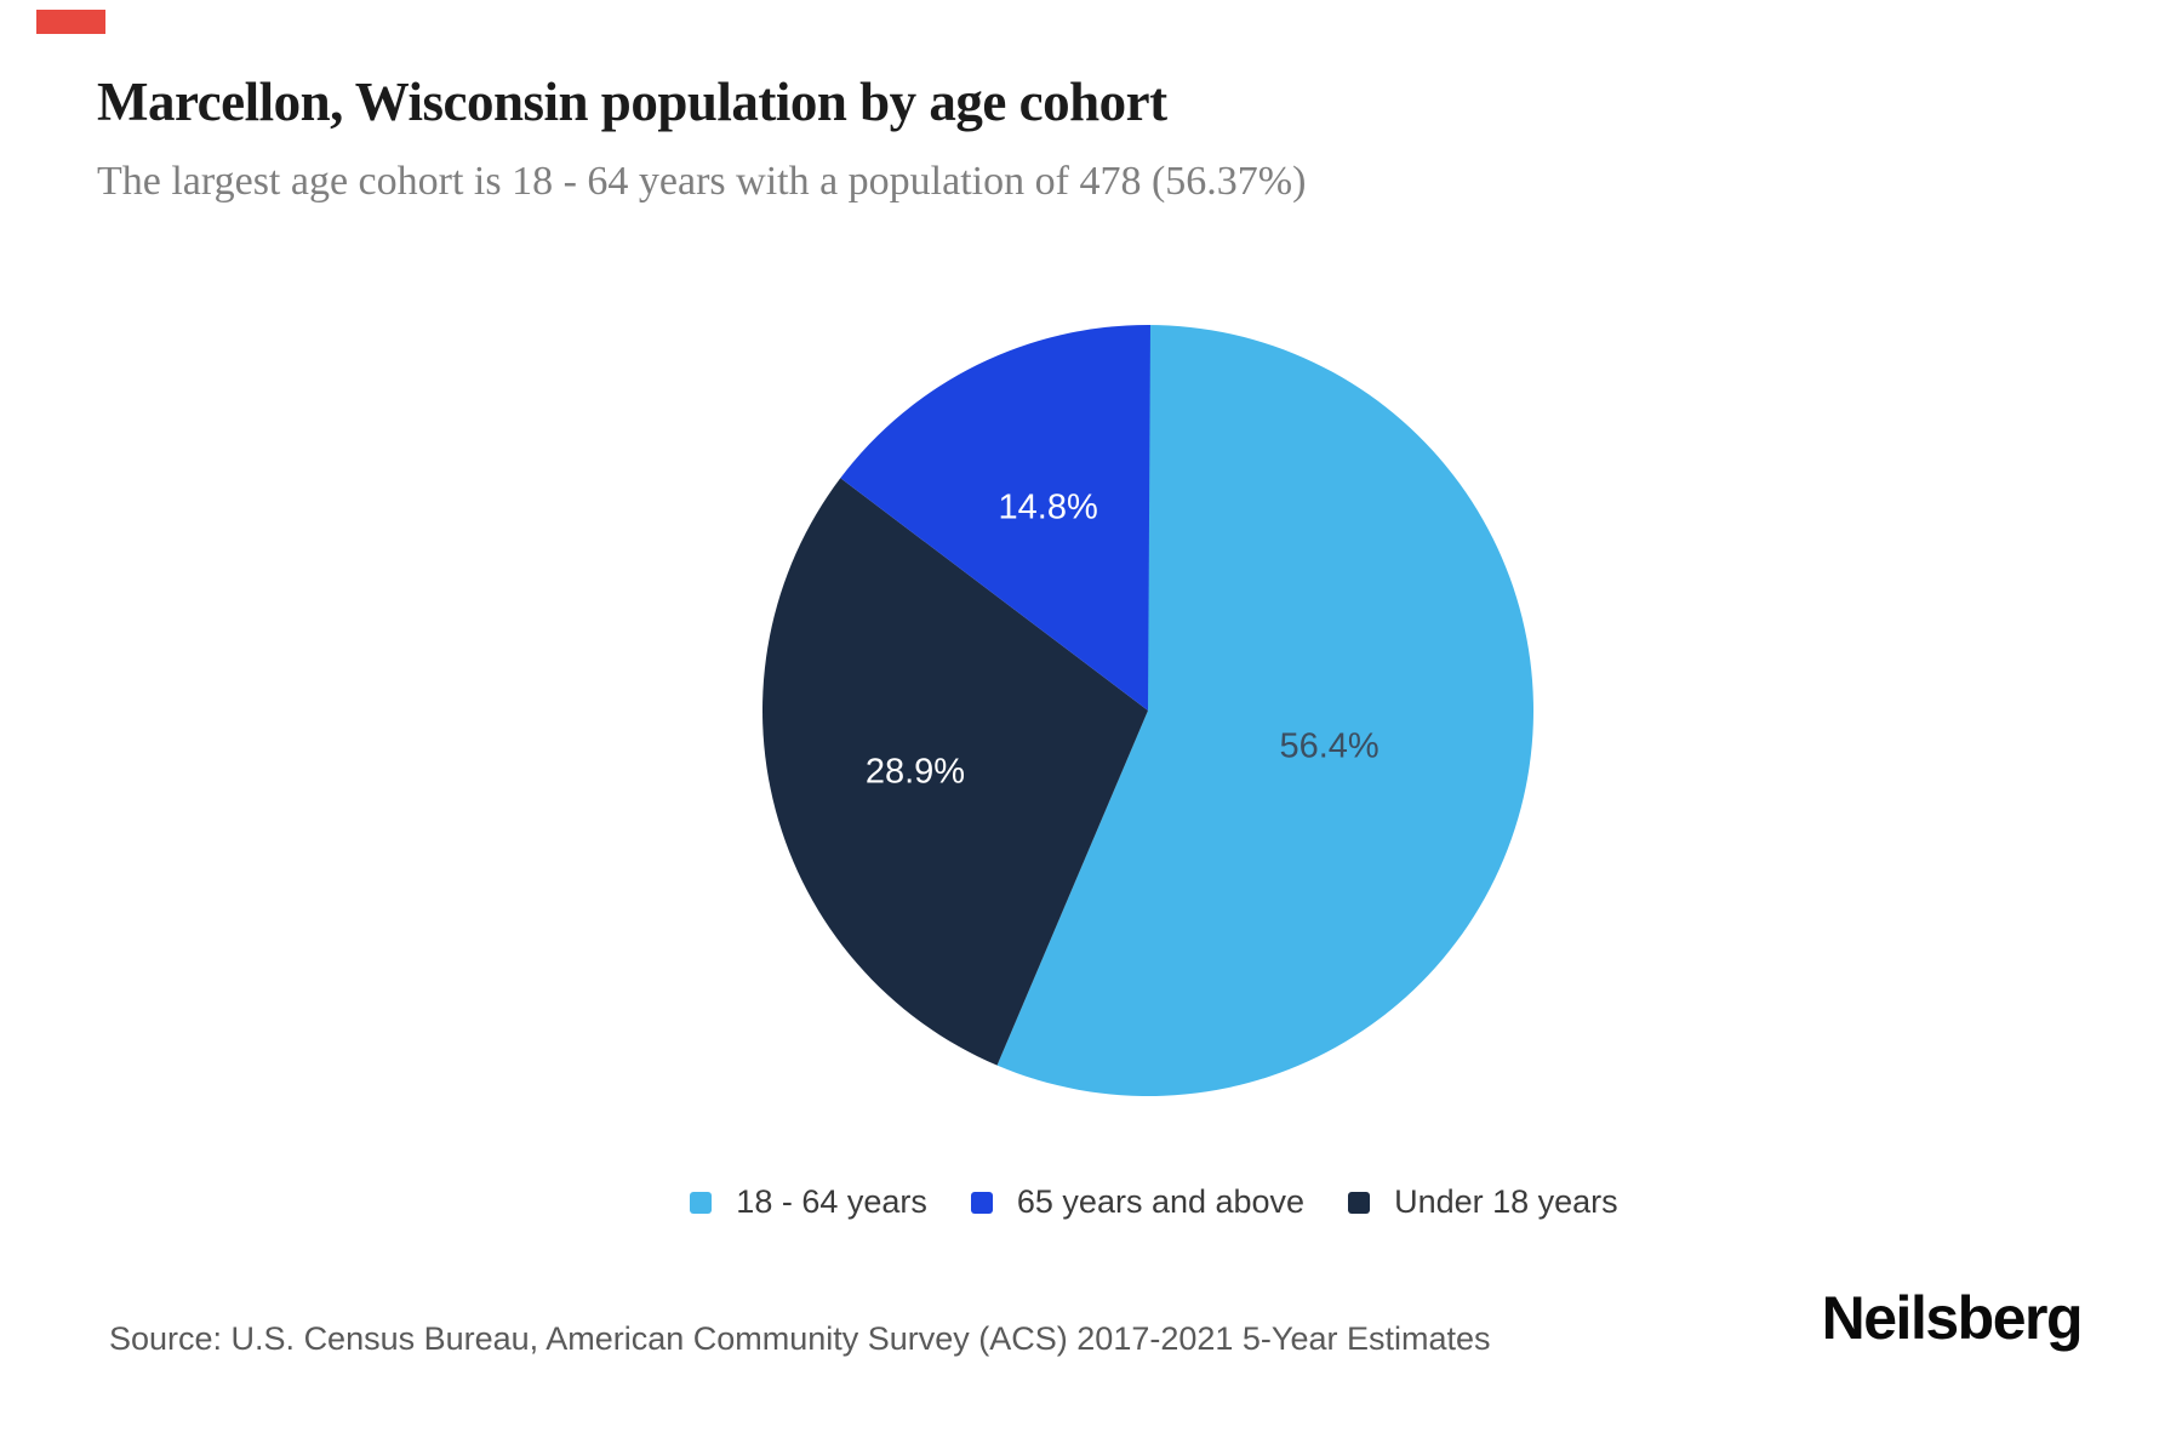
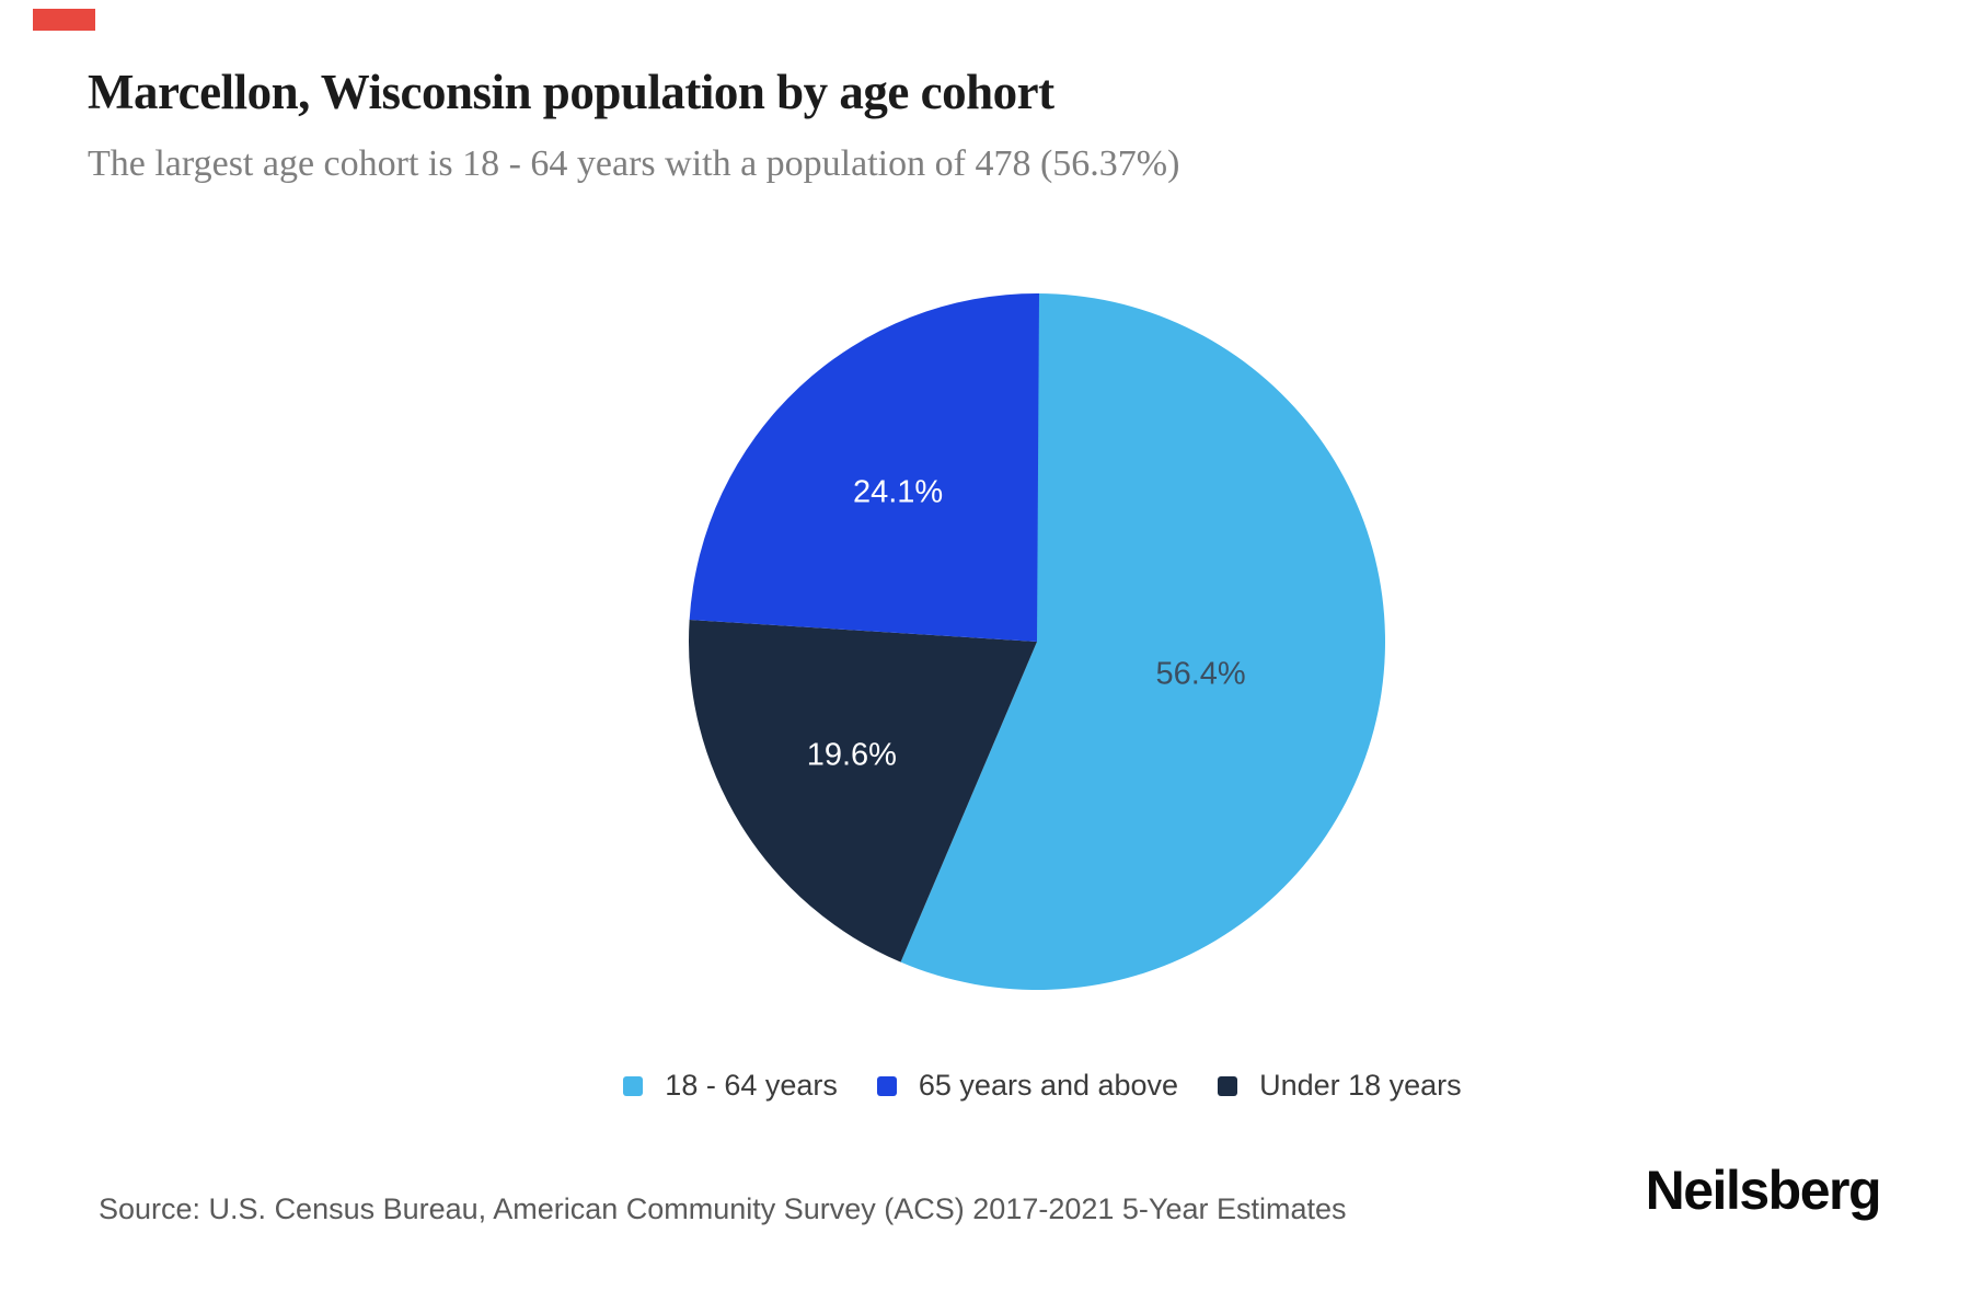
Under 18 years: 28.9% -> 19.6%
65 years and above: 14.8% -> 24.1%
